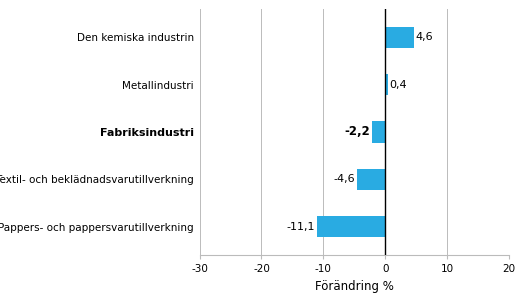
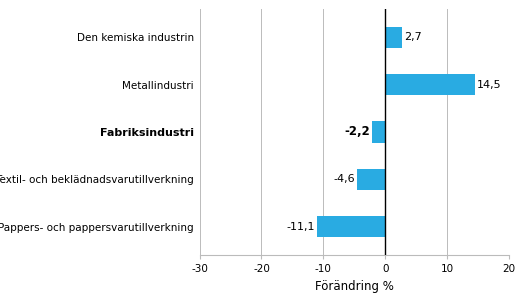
Den kemiska industrin: 4,6 -> 2,7
Metallindustri: 0,4 -> 14,5
